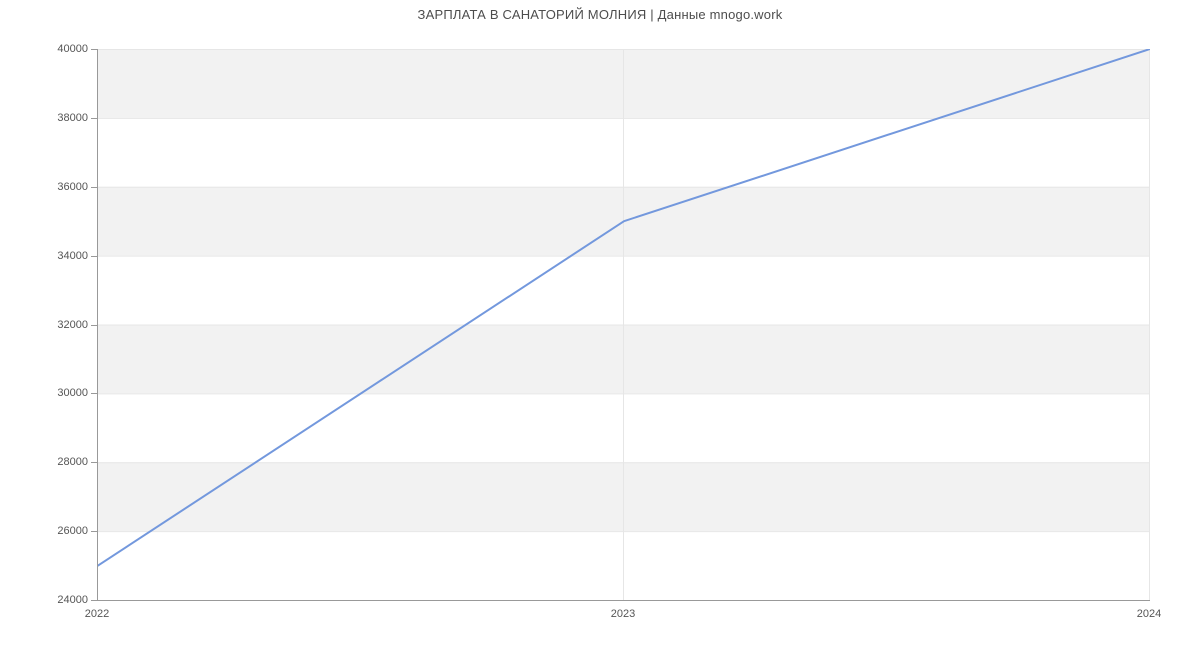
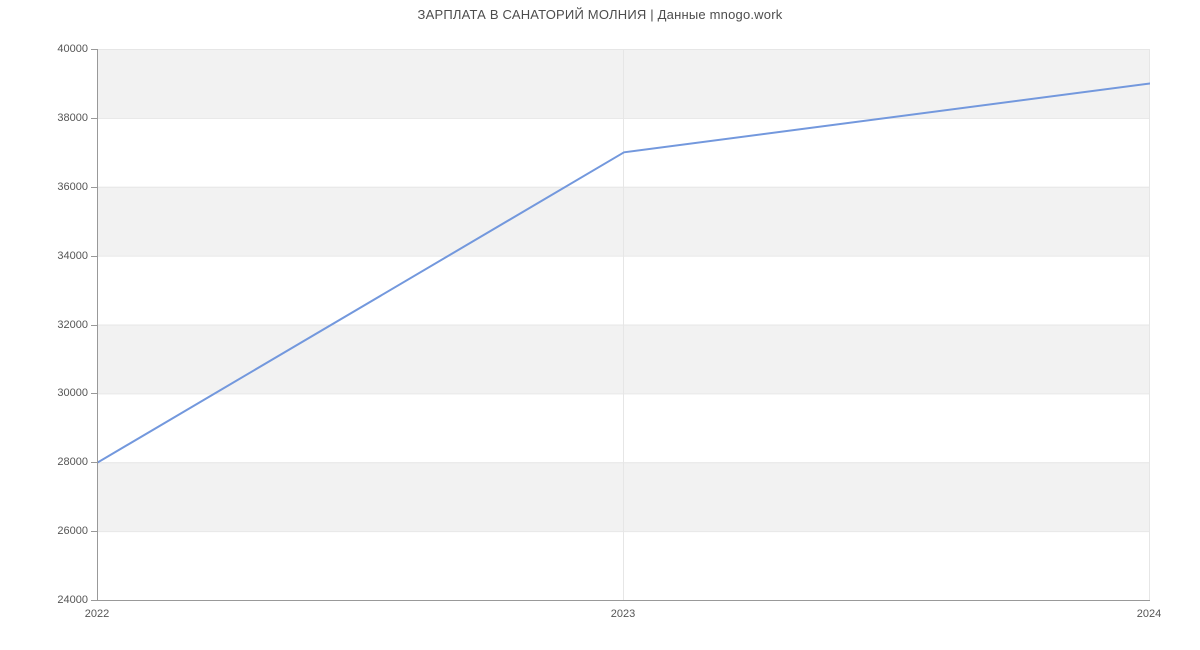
2022: 25000 -> 28000
2023: 35000 -> 37000
2024: 40000 -> 39000
